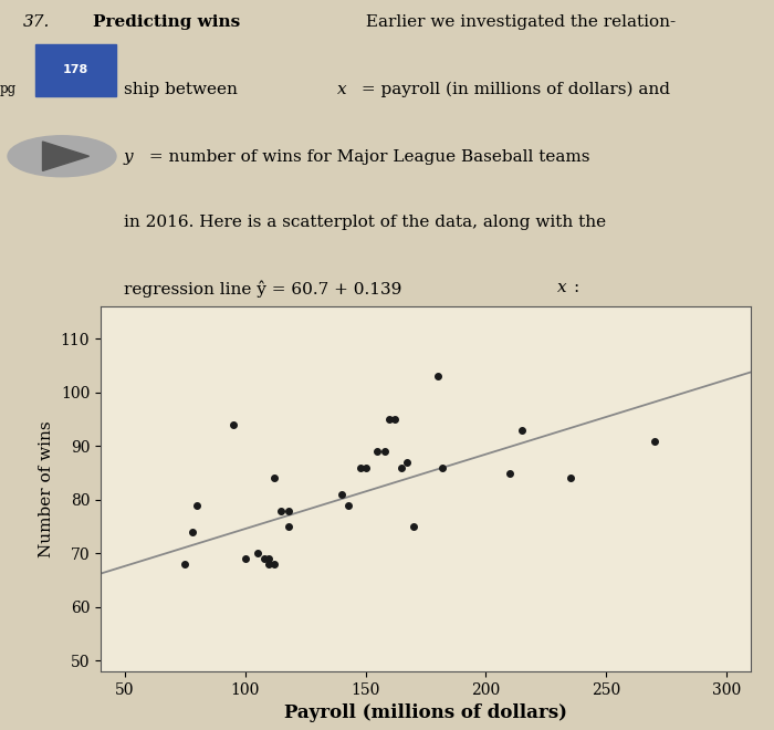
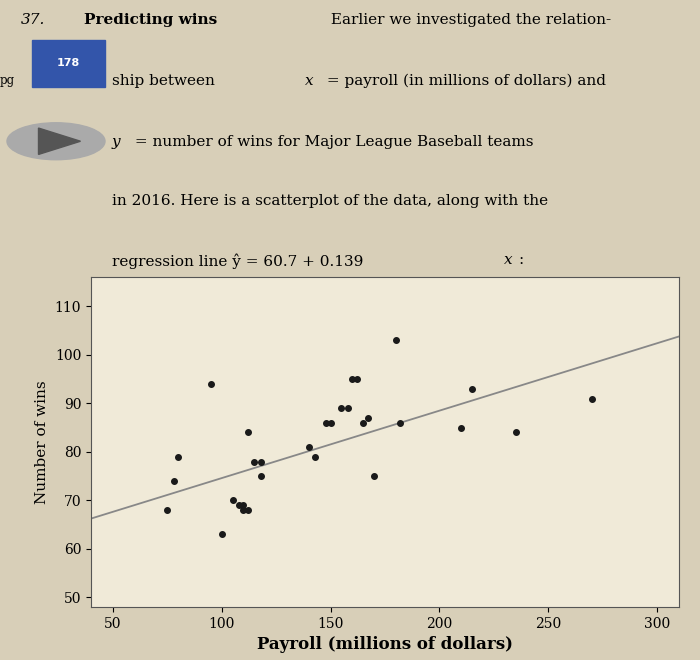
100: 69 -> 63
